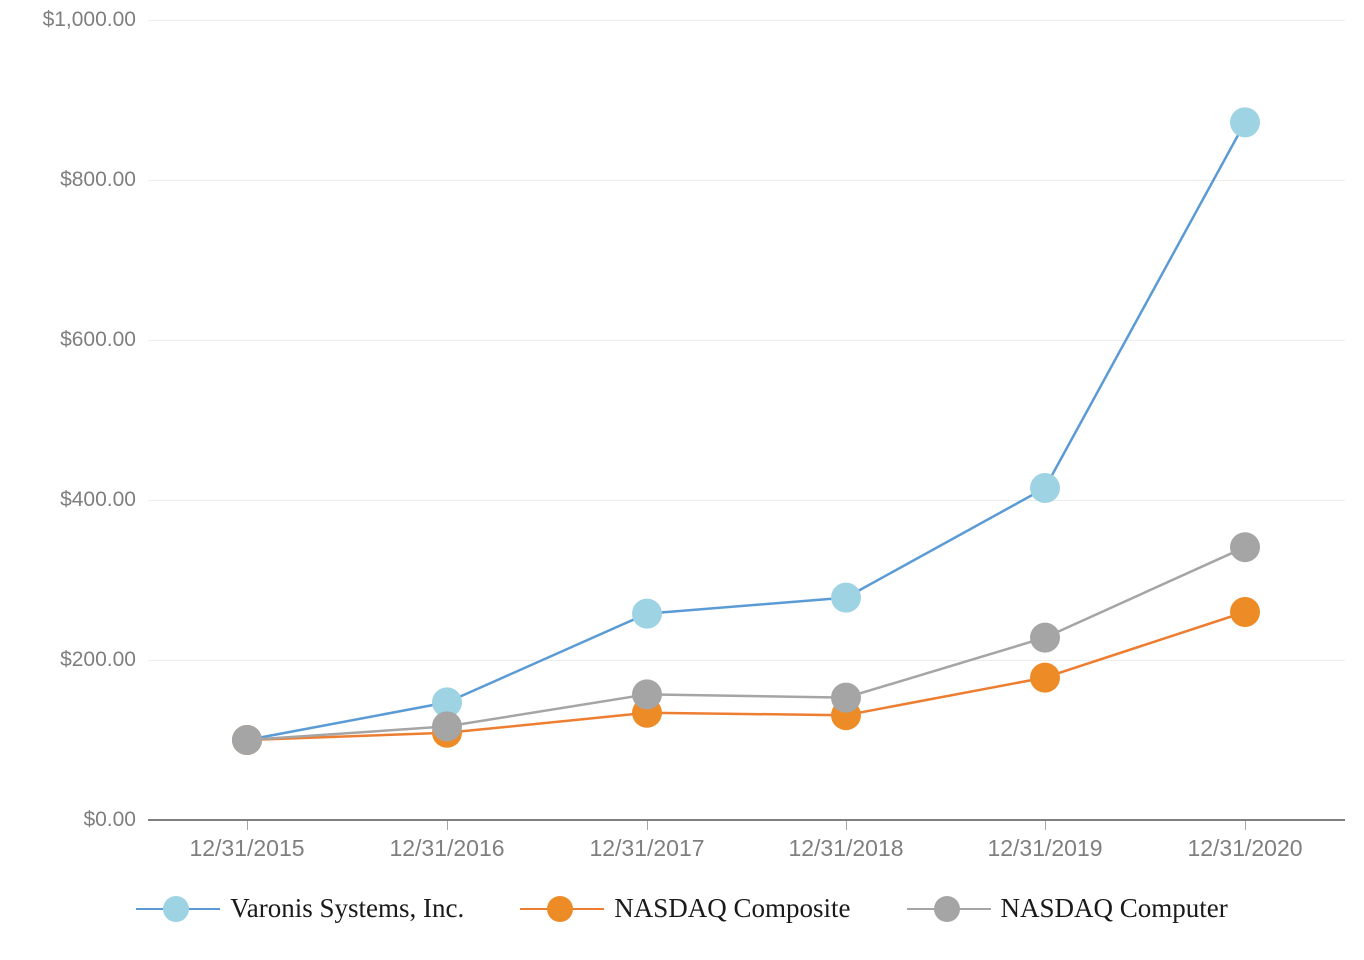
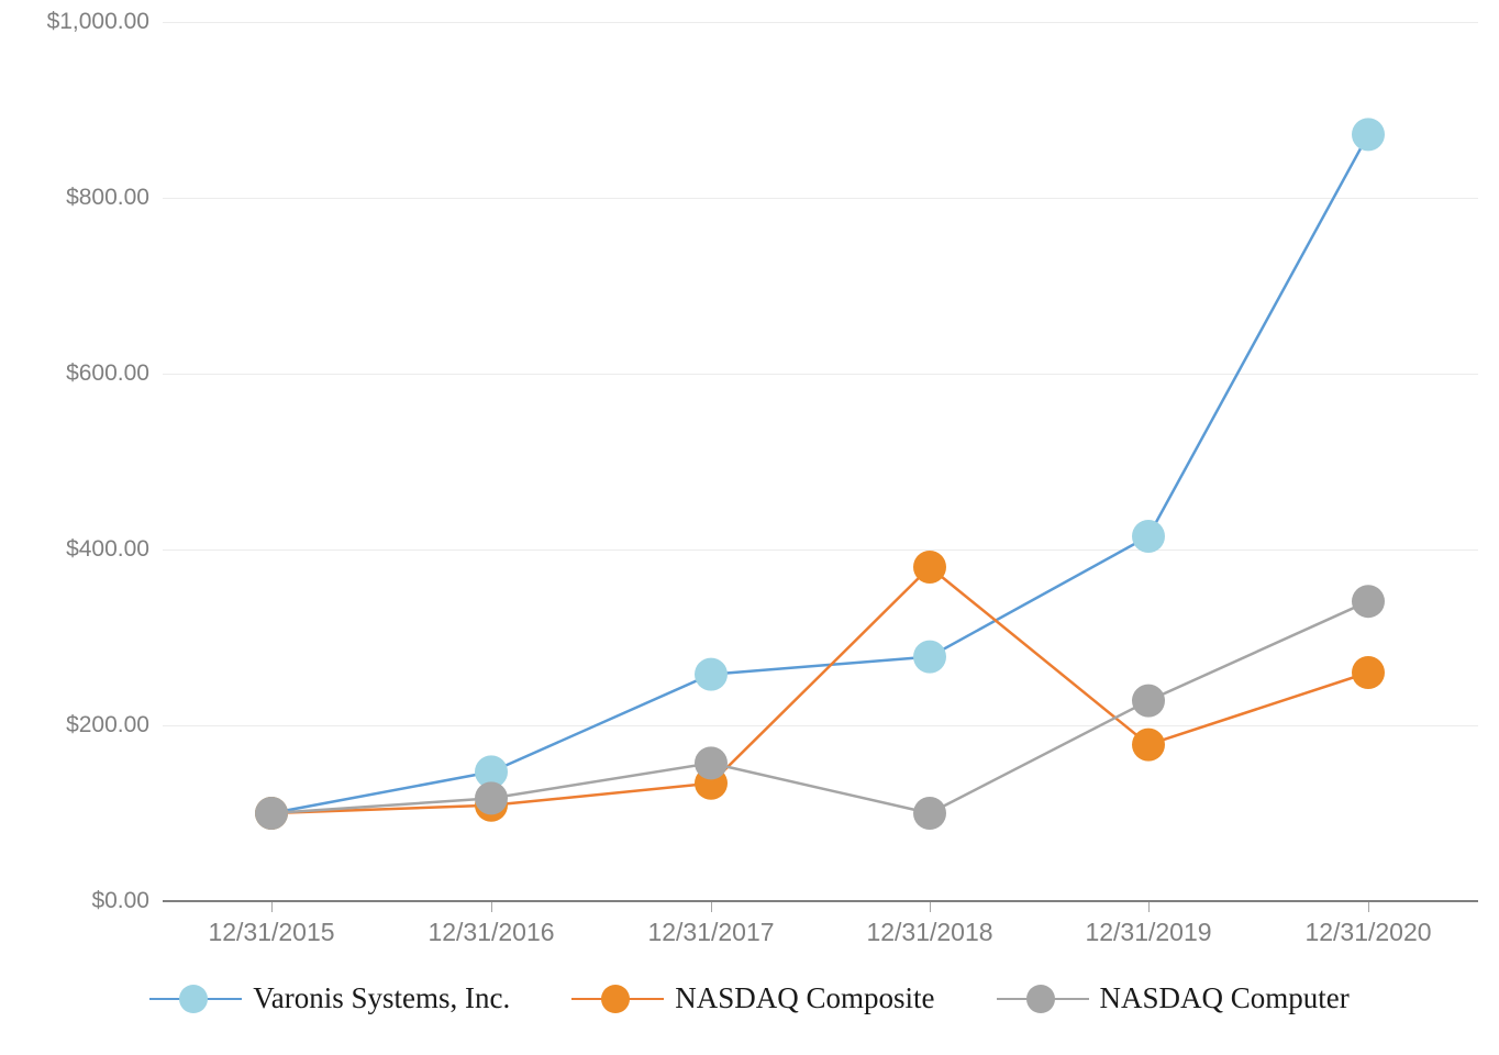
NASDAQ Composite/12/31/2018: $130 -> $380
NASDAQ Computer/12/31/2018: $150 -> $100
